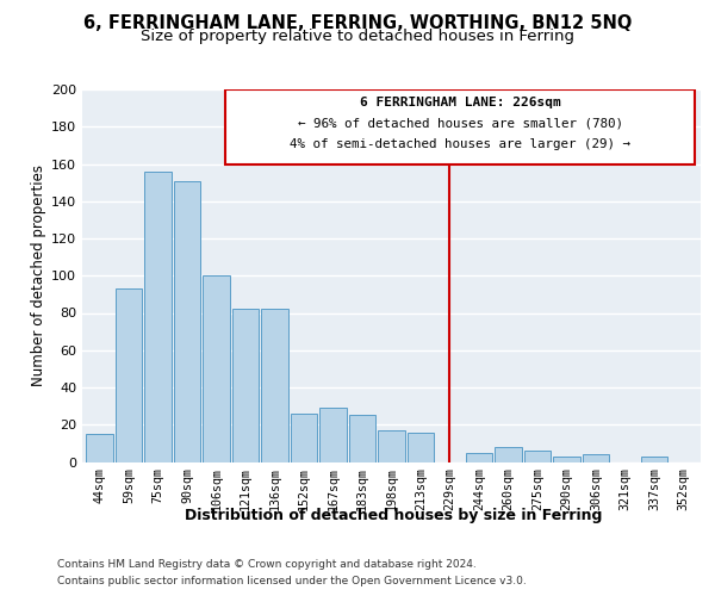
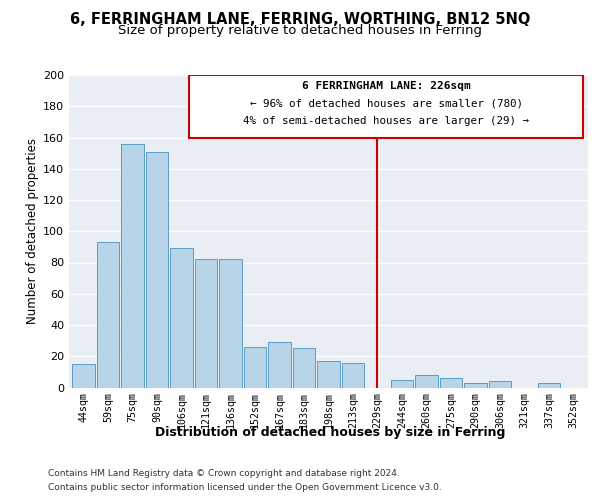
106sqm: 100 -> 89
